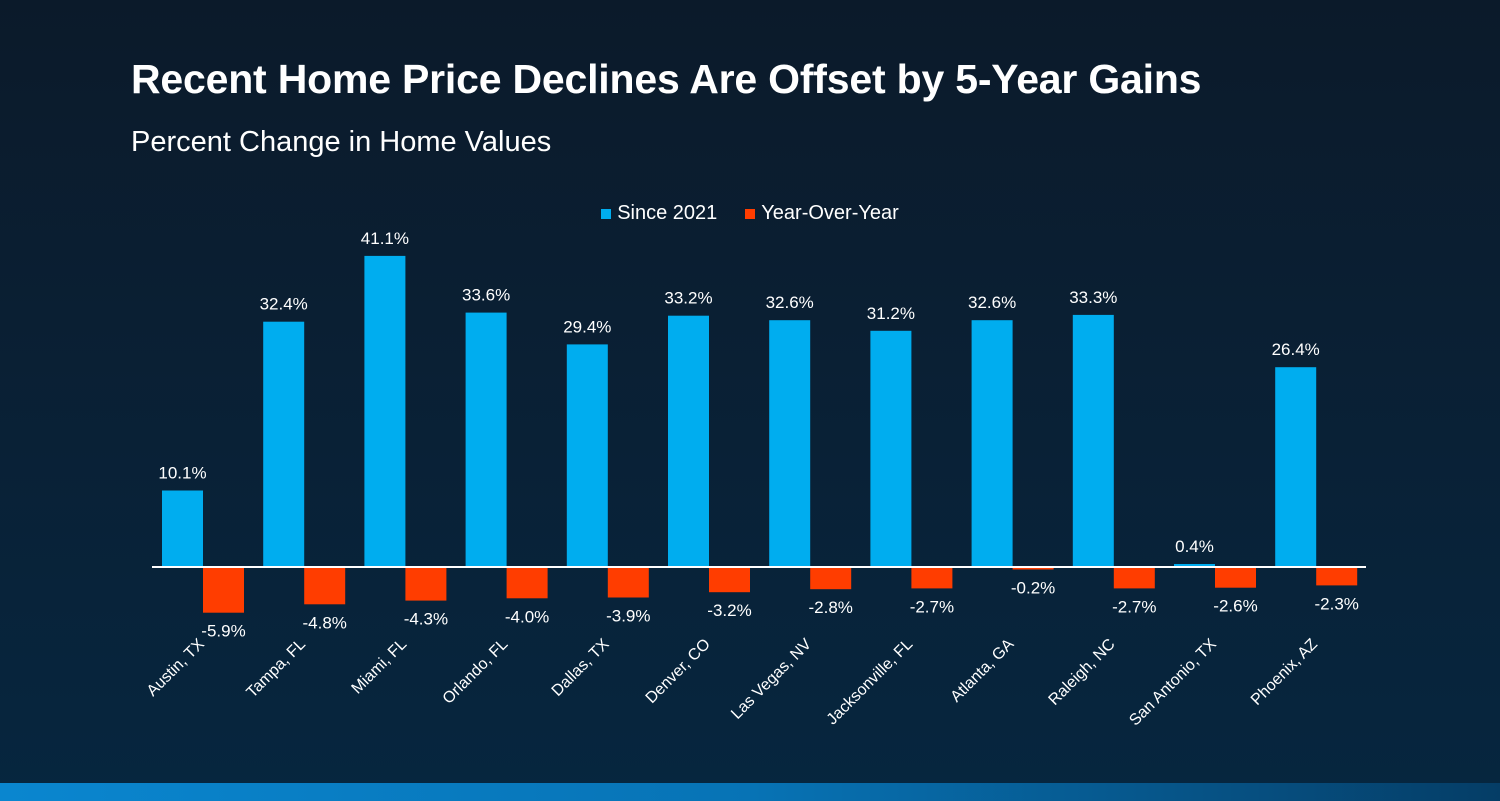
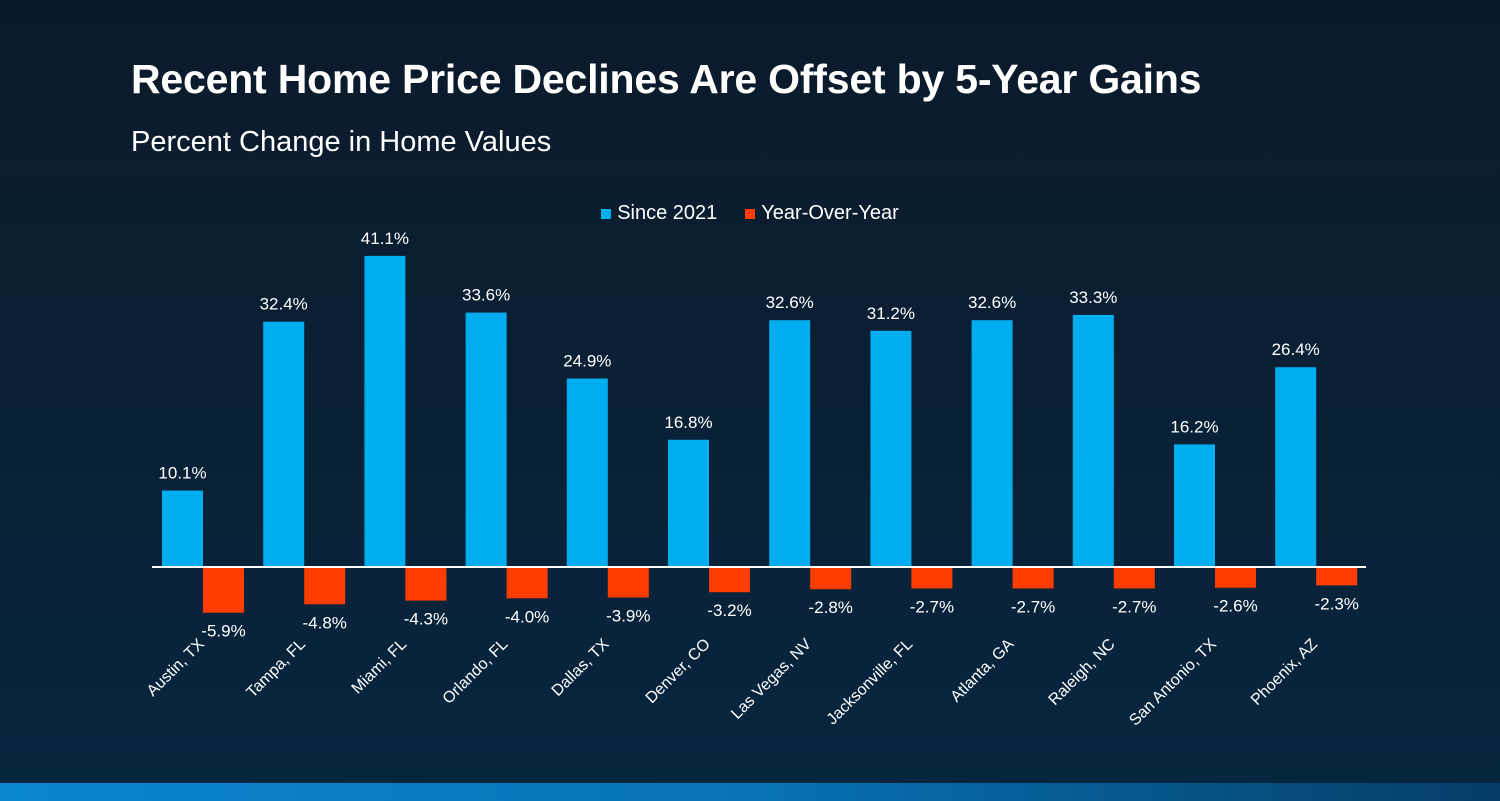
Since 2021/Dallas, TX: 29.4% -> 24.9%
Since 2021/Denver, CO: 33.2% -> 16.8%
Year-Over-Year/Atlanta, GA: -0.2% -> -2.7%
Since 2021/San Antonio, TX: 0.4% -> 16.2%
